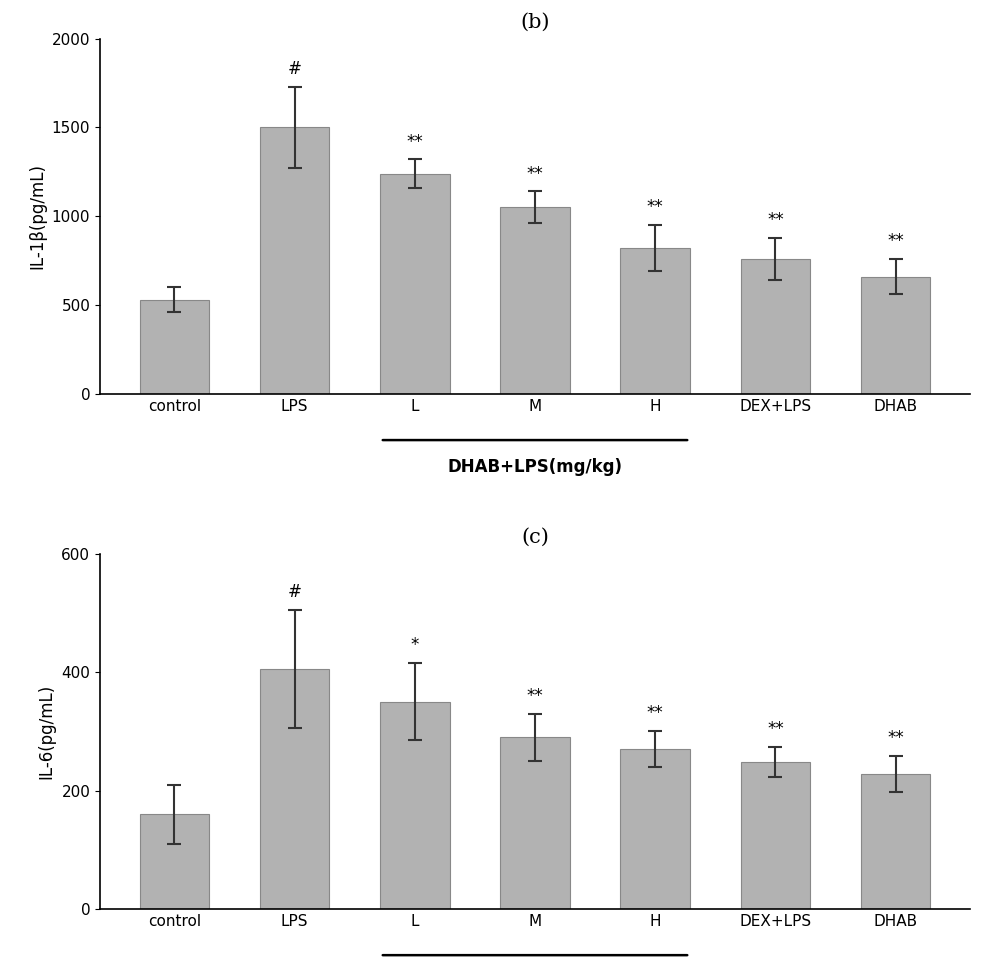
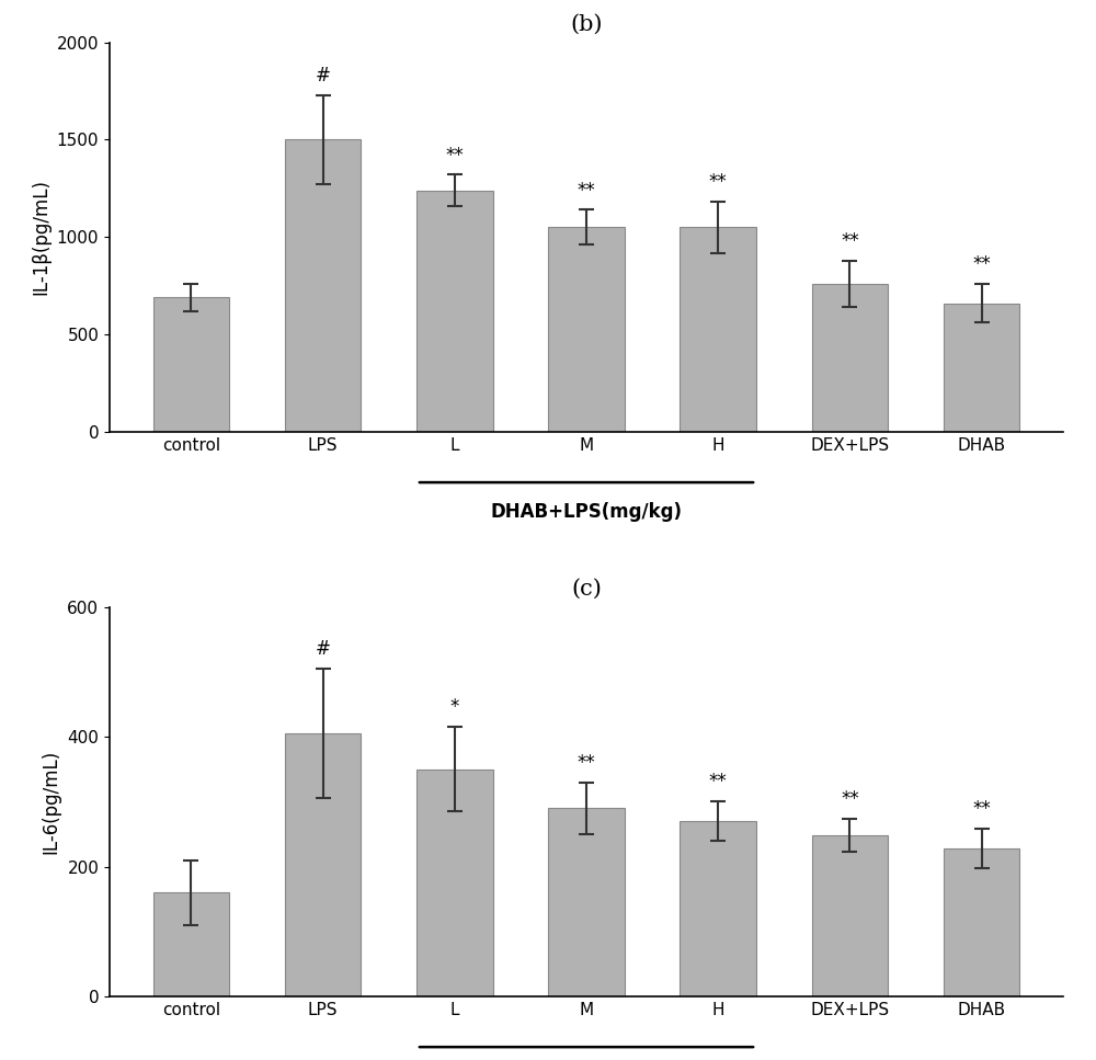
(b)/control: 530 -> 690
(b)/H: 820 -> 1050
